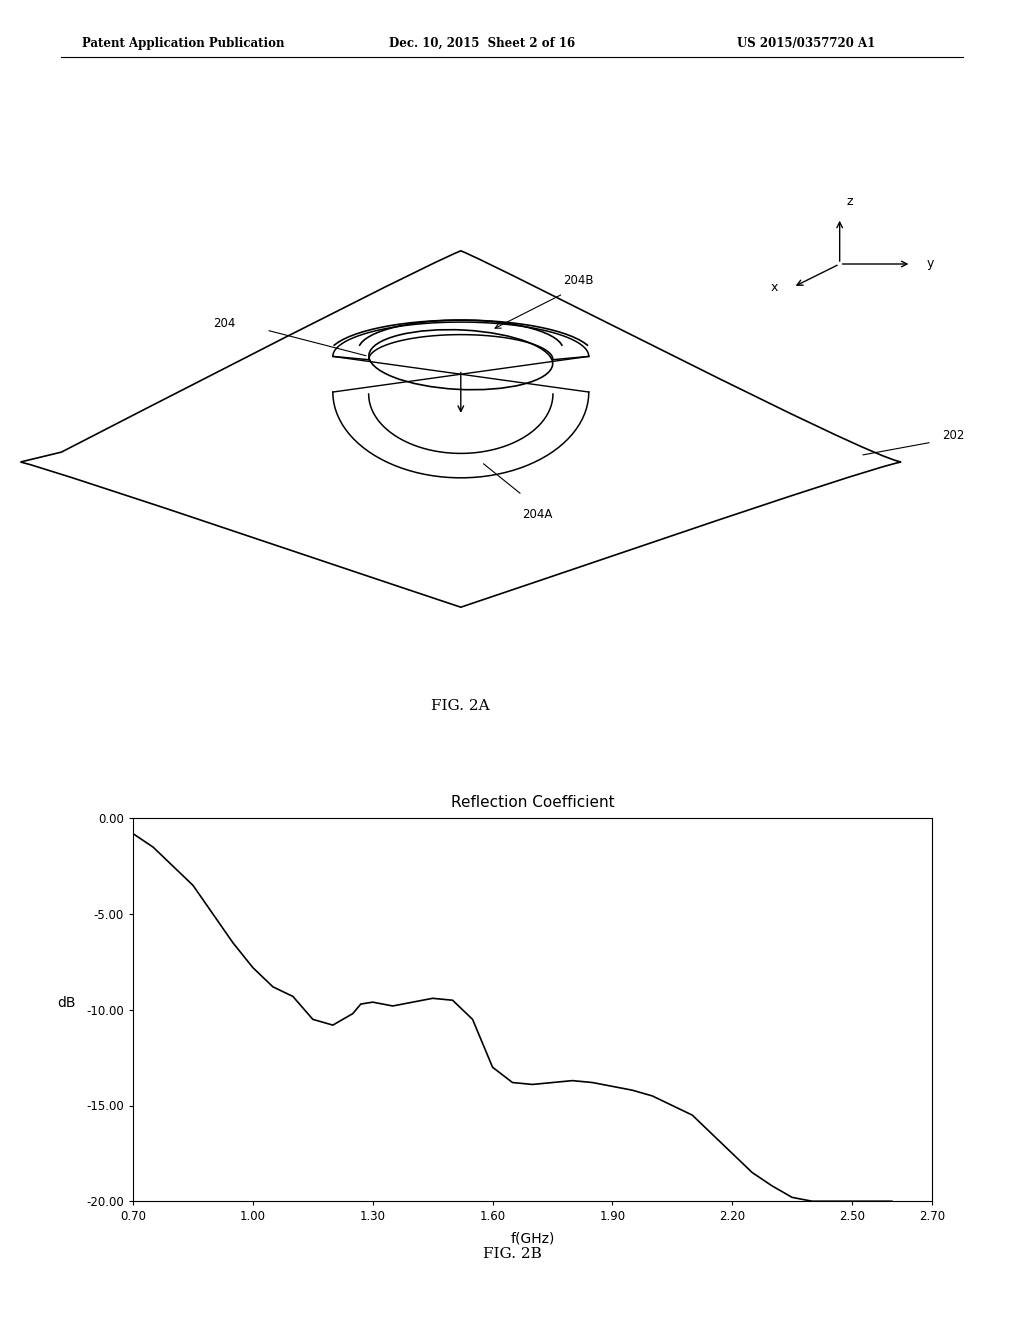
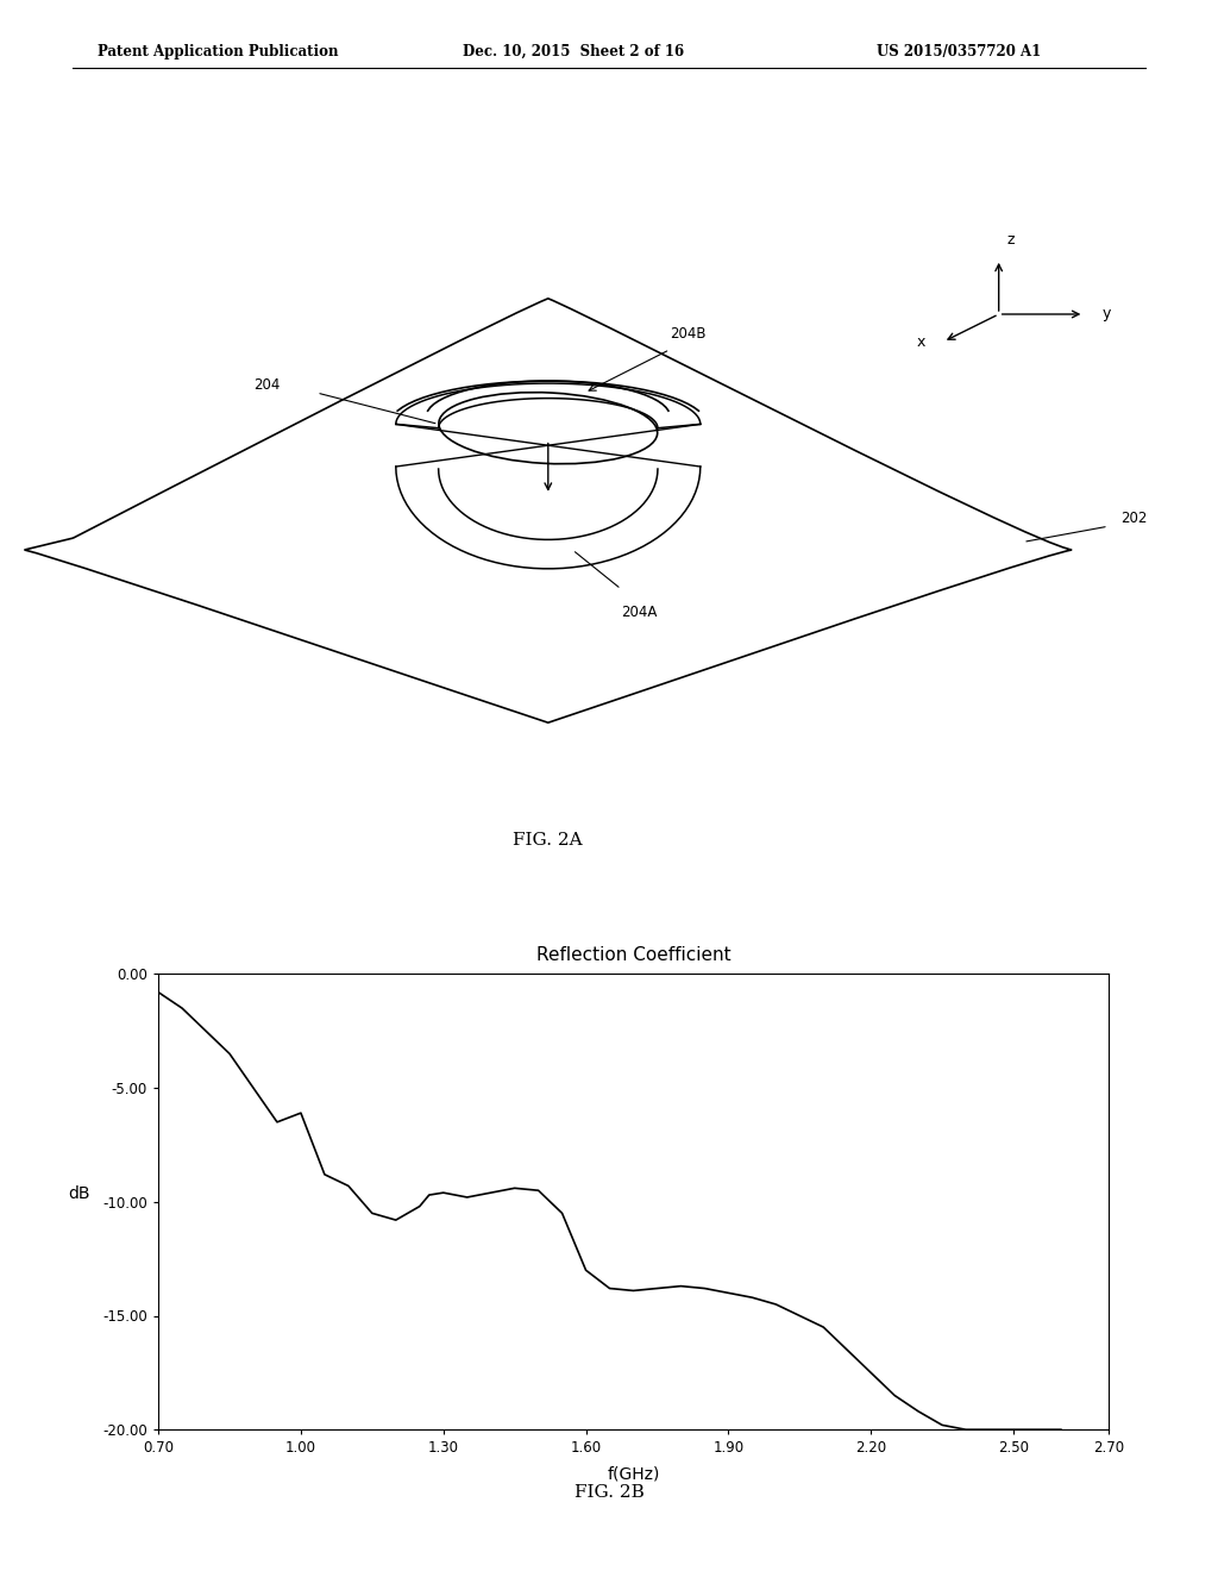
Reflection Coefficient/1.00: -7.8 -> -6.1
